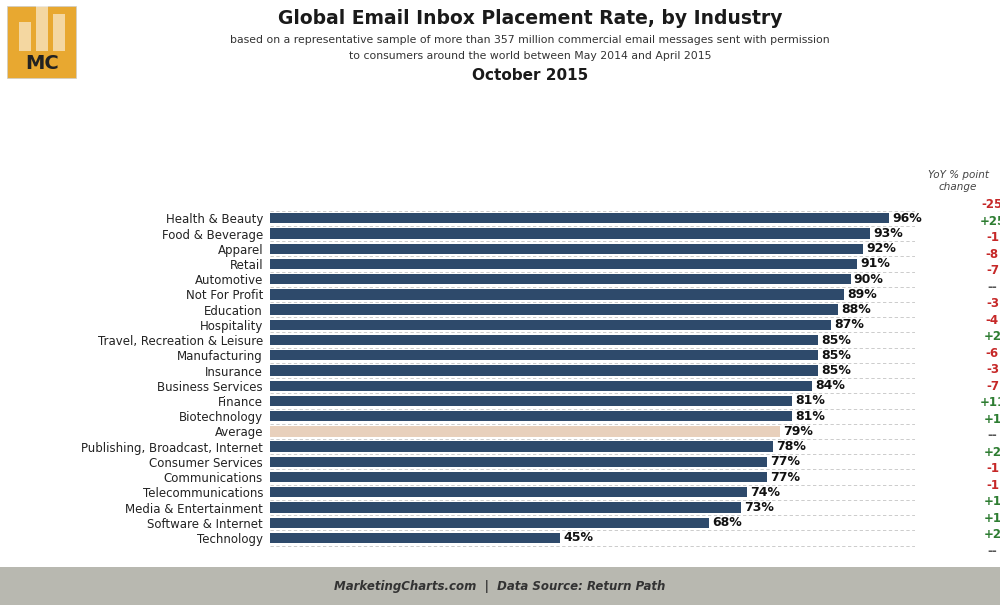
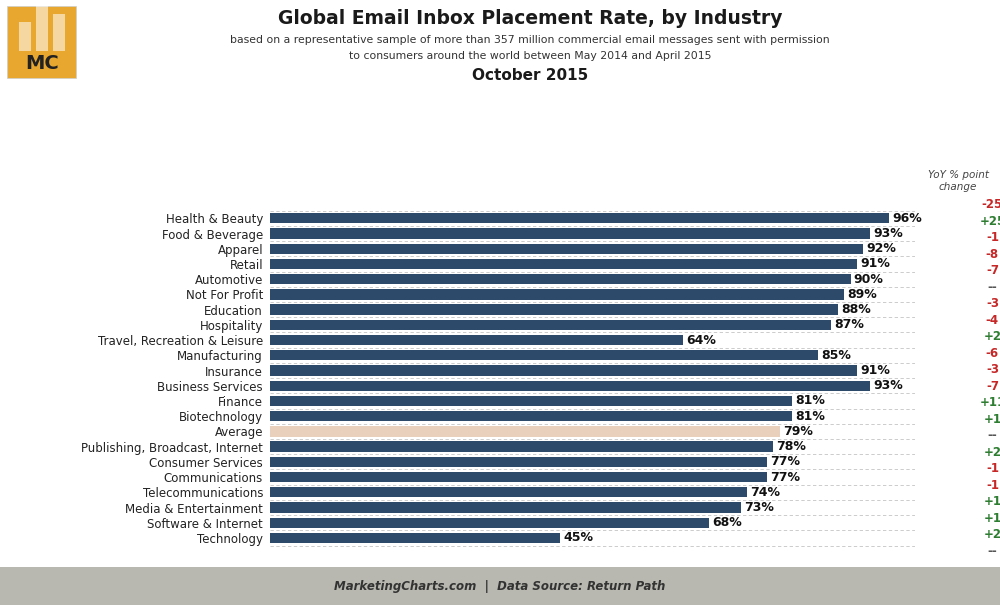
Travel, Recreation & Leisure: 85% -> 64%
Insurance: 85% -> 91%
Business Services: 84% -> 93%
